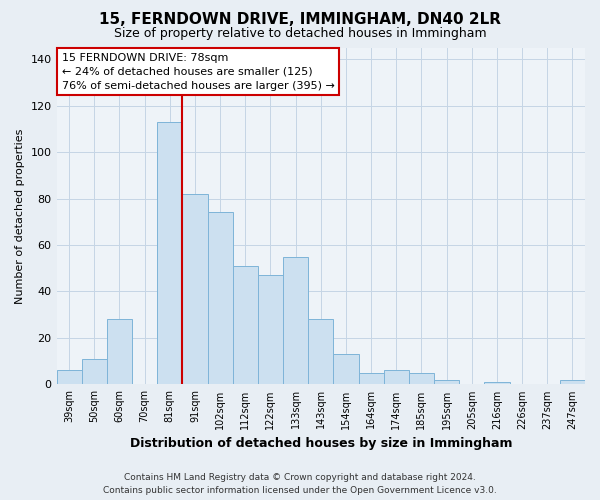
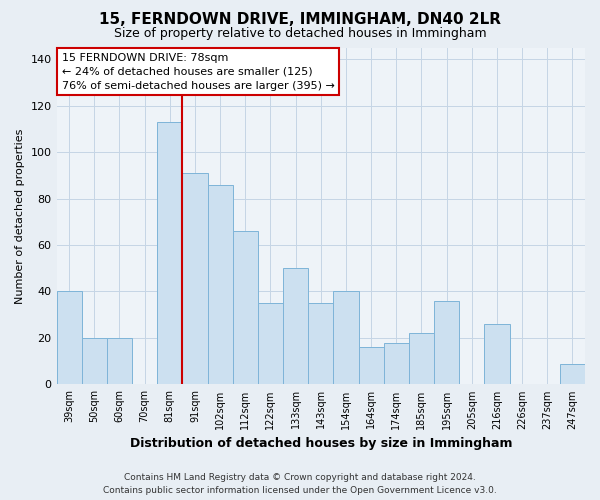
39sqm: 6 -> 40
50sqm: 11 -> 20
60sqm: 28 -> 20
91sqm: 82 -> 91
102sqm: 74 -> 86
112sqm: 51 -> 66
122sqm: 47 -> 35
133sqm: 55 -> 50
143sqm: 28 -> 35
154sqm: 13 -> 40
164sqm: 5 -> 16
174sqm: 6 -> 18
185sqm: 5 -> 22
195sqm: 2 -> 36
216sqm: 1 -> 26
247sqm: 2 -> 9
